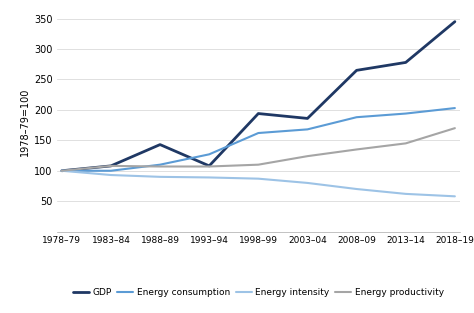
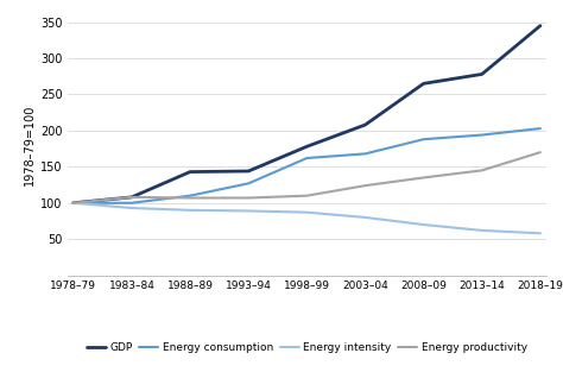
GDP/1993–94: 108 -> 144
GDP/1998–99: 194 -> 178
GDP/2003–04: 186 -> 208
